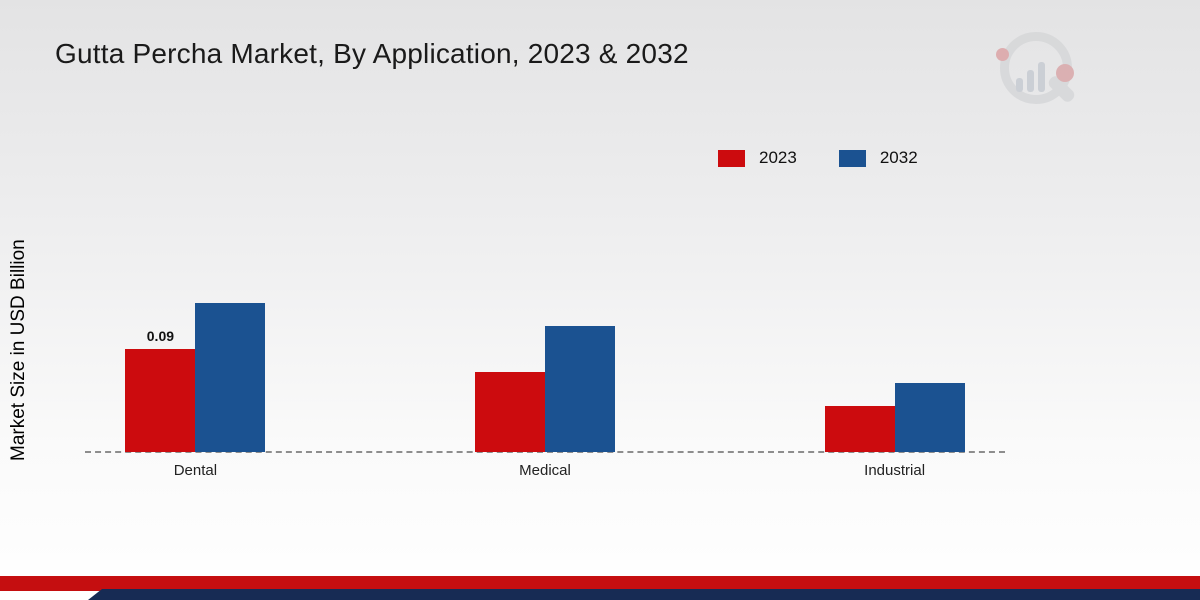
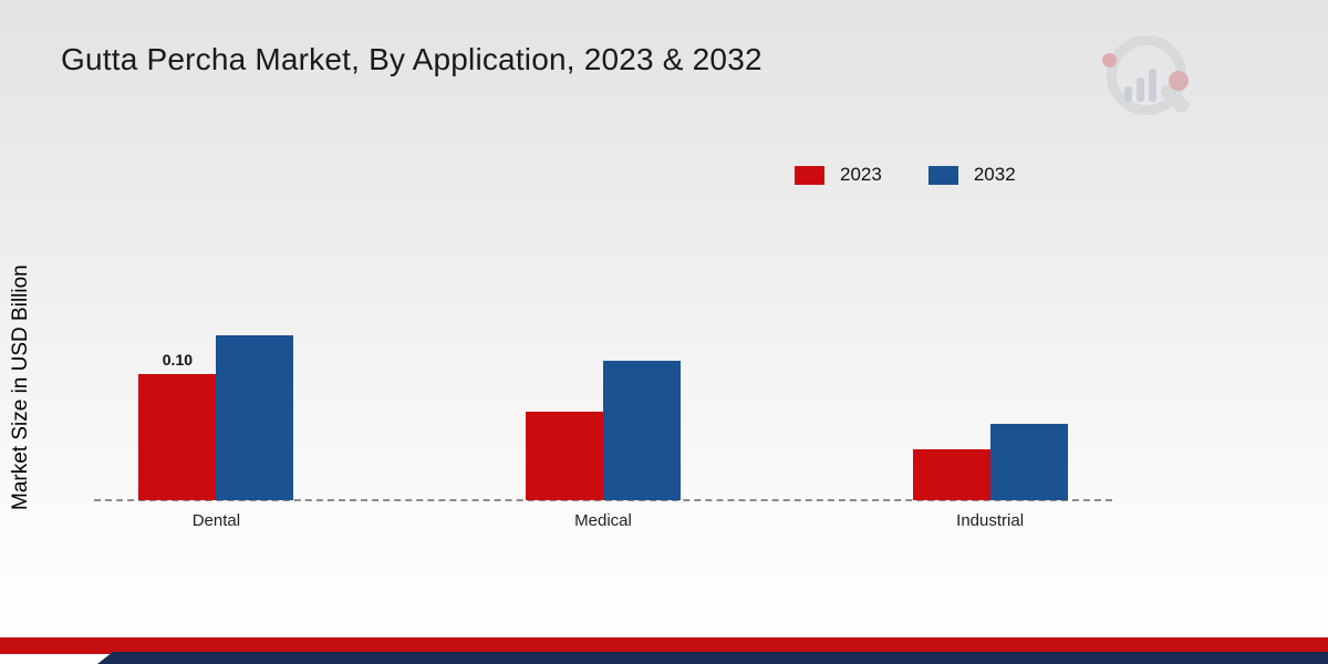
2023/Dental: 0.09 -> 0.10
